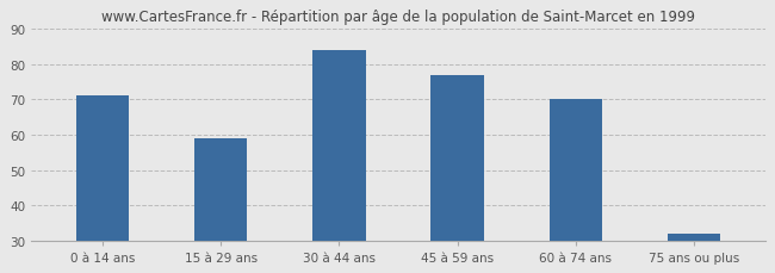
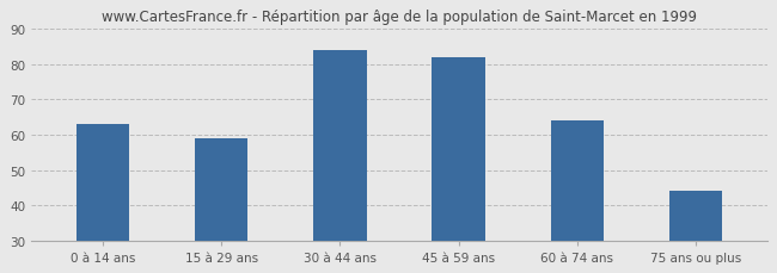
0 à 14 ans: 71 -> 63
45 à 59 ans: 77 -> 82
60 à 74 ans: 70 -> 64
75 ans ou plus: 32 -> 44
